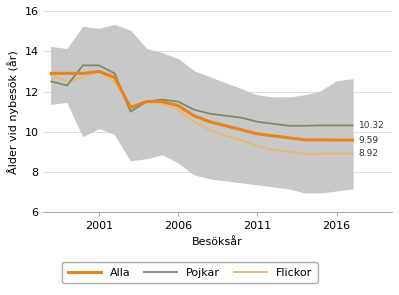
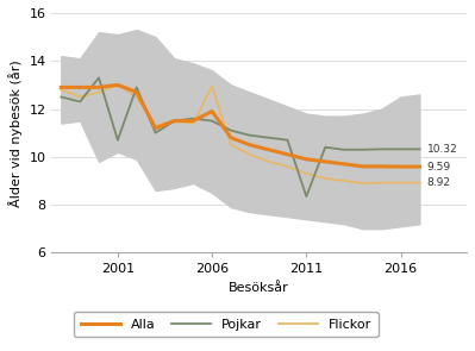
Pojkar/2001: 13.30 -> 10.70
Alla/2006: 11.30 -> 11.90
Flickor/2006: 11.10 -> 12.95
Pojkar/2011: 10.50 -> 8.35
